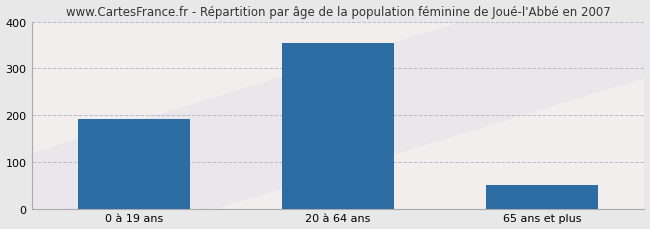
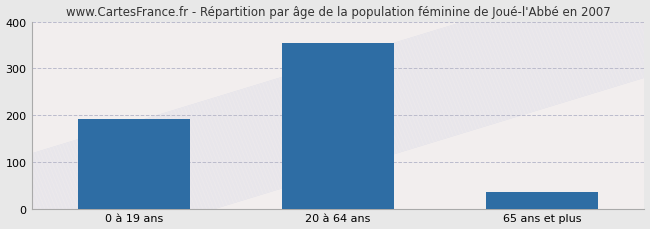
65 ans et plus: 50 -> 35
